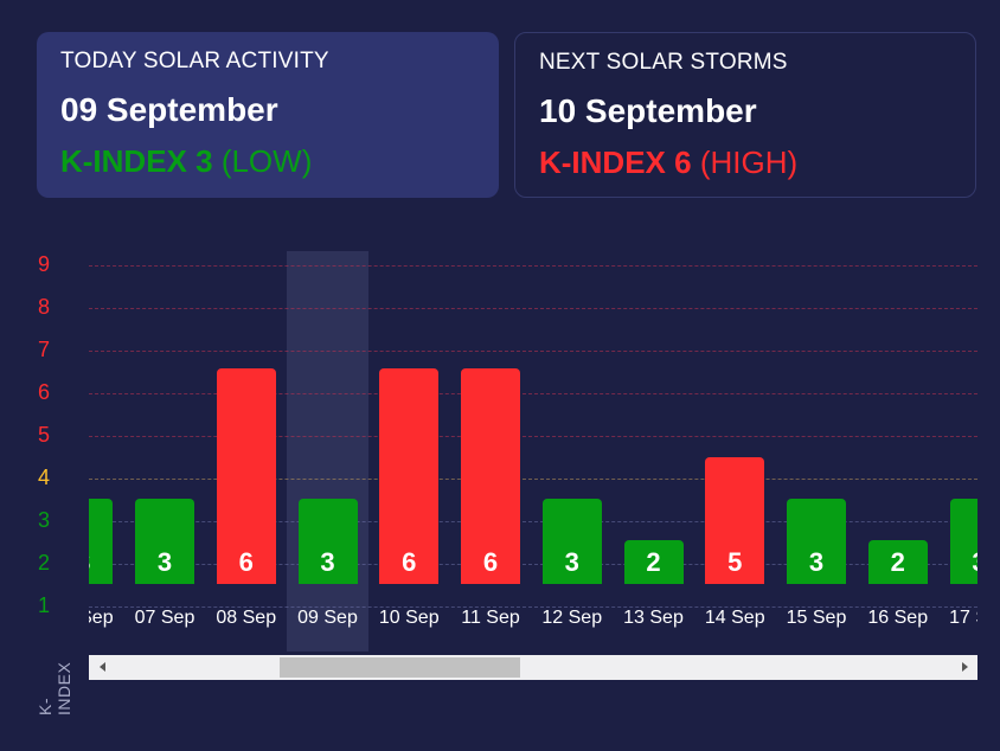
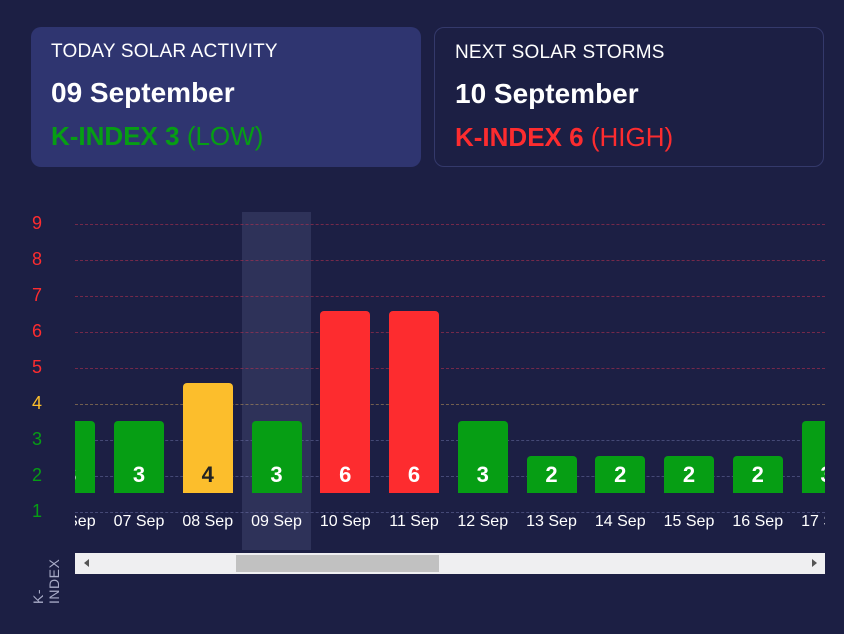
08 Sep: 6 -> 4
14 Sep: 5 -> 2
15 Sep: 3 -> 2
